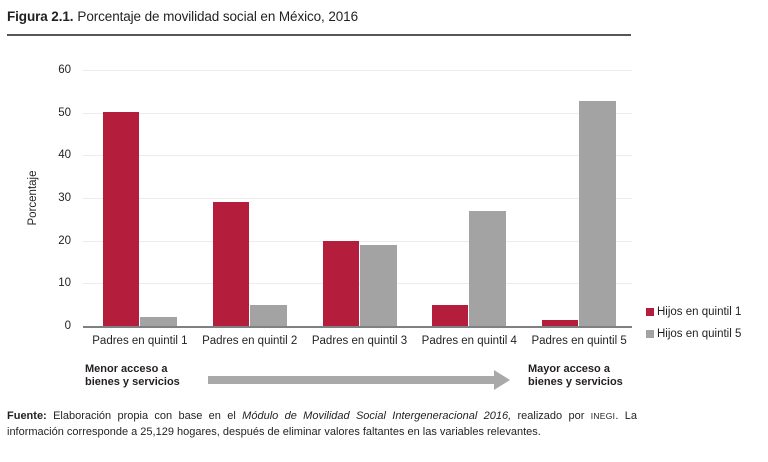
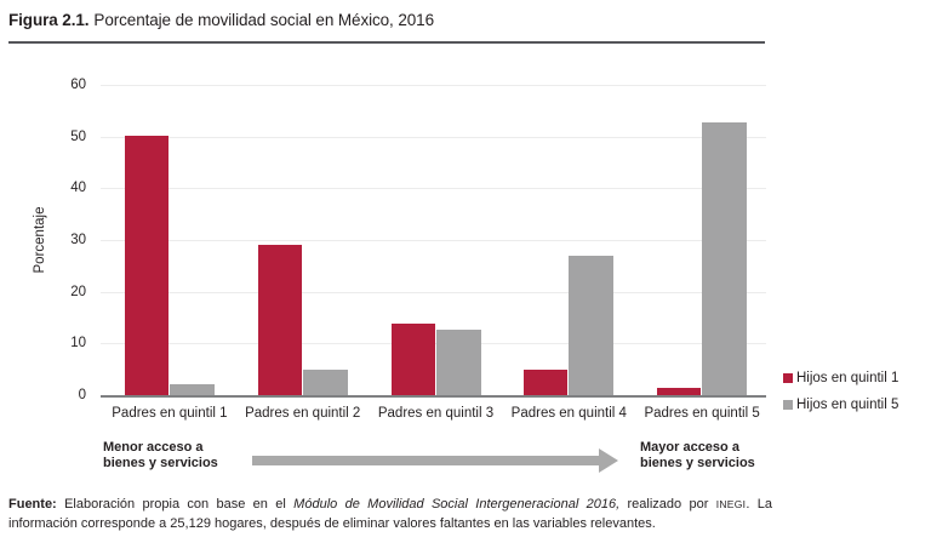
Hijos en quintil 1/Padres en quintil 3: 20 -> 14
Hijos en quintil 5/Padres en quintil 3: 19 -> 13
